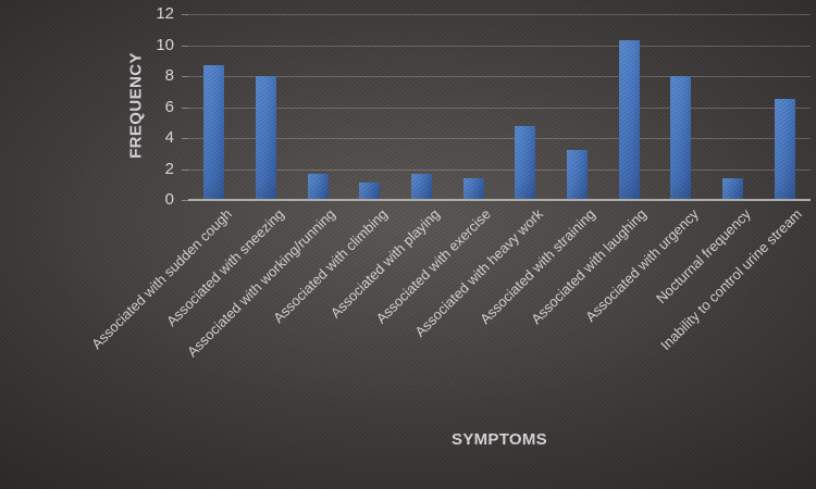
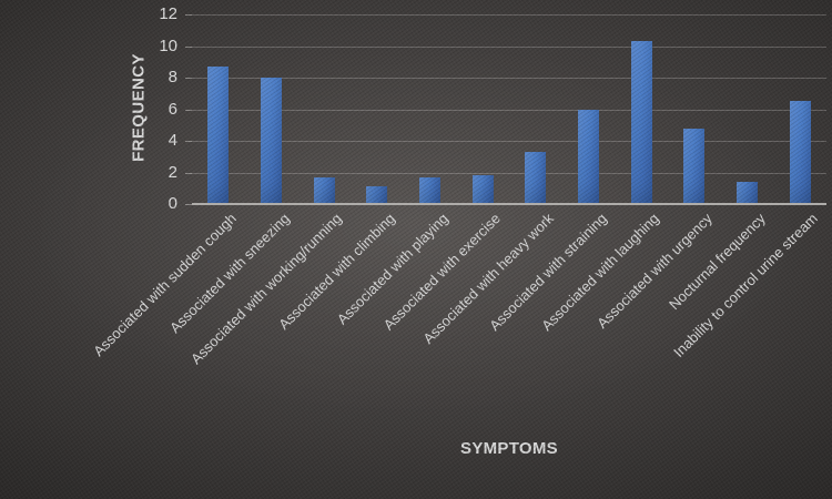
Associated with exercise: 1.4 -> 1.8
Associated with heavy work: 4.8 -> 3.3
Associated with straining: 3.2 -> 6.0
Associated with urgency: 8.0 -> 4.8
